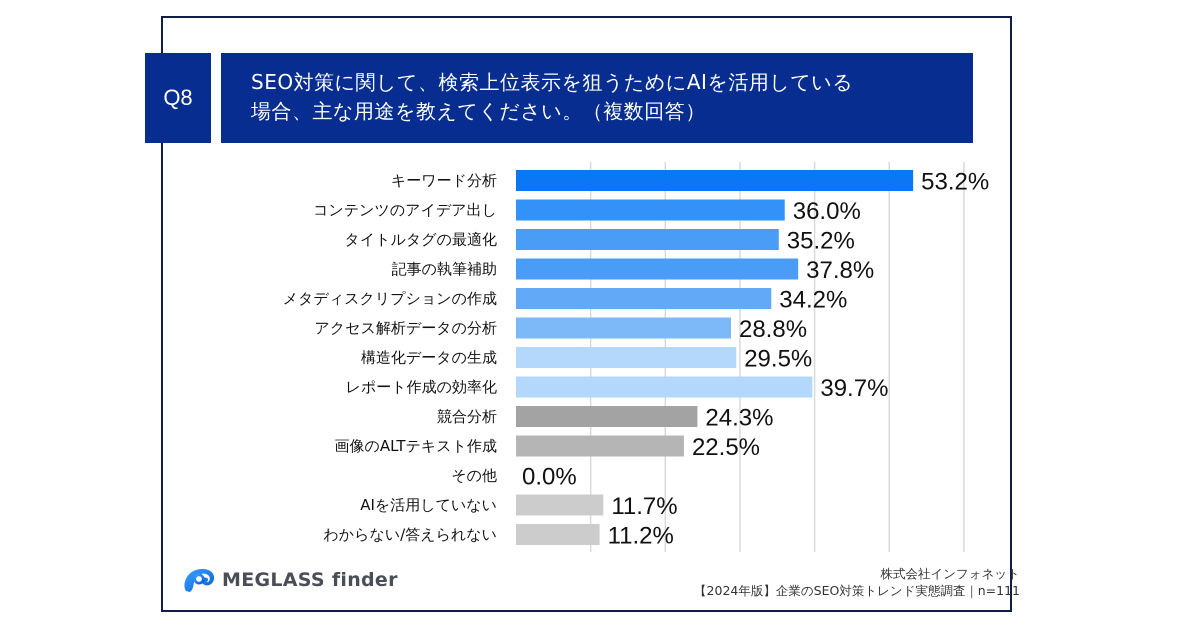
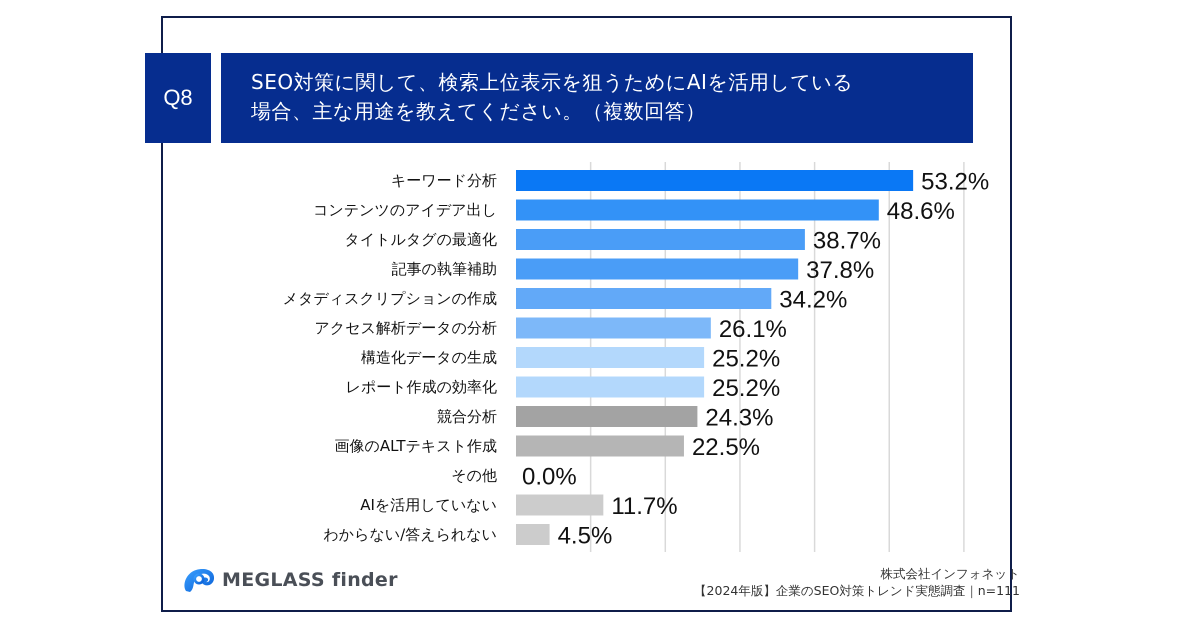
コンテンツのアイデア出し: 36.0% -> 48.6%
タイトルタグの最適化: 35.2% -> 38.7%
アクセス解析データの分析: 28.8% -> 26.1%
構造化データの生成: 29.5% -> 25.2%
レポート作成の効率化: 39.7% -> 25.2%
わからない/答えられない: 11.2% -> 4.5%
